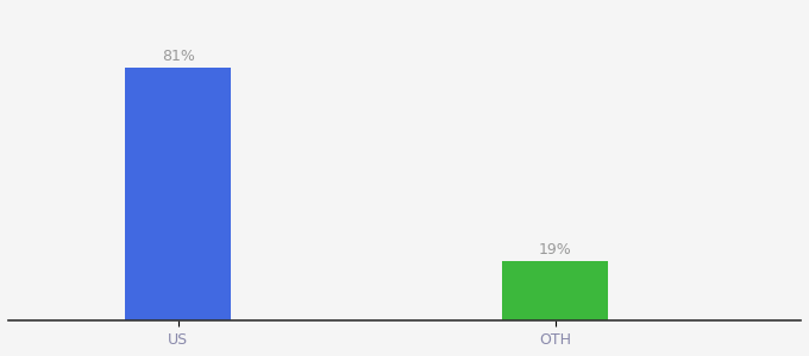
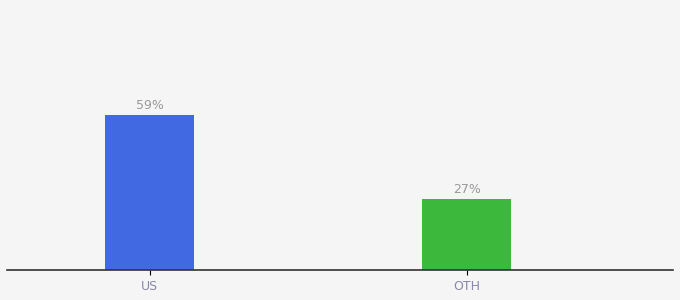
US: 81% -> 59%
OTH: 19% -> 27%
